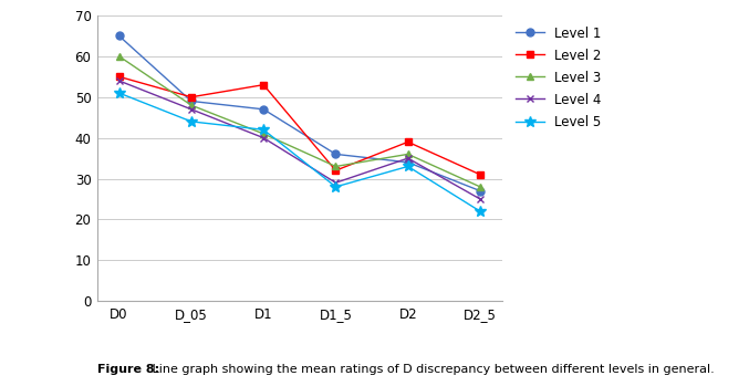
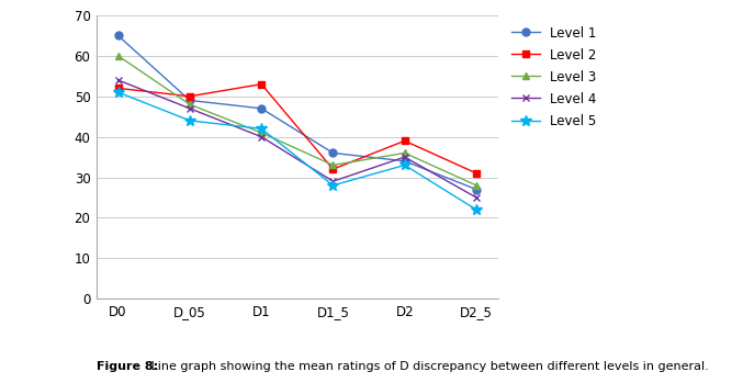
Level 2/D0: 55 -> 52
